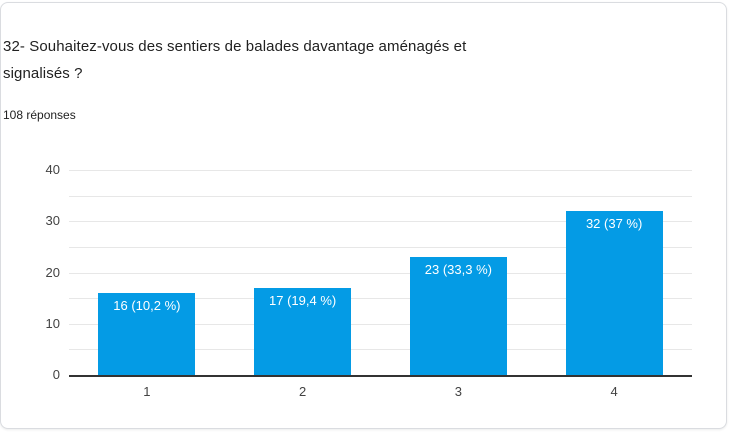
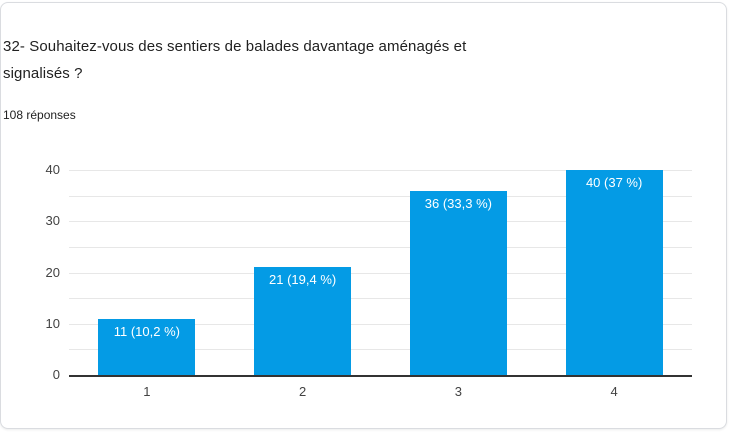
1: 16 -> 11
2: 17 -> 21
3: 23 -> 36
4: 32 -> 40
